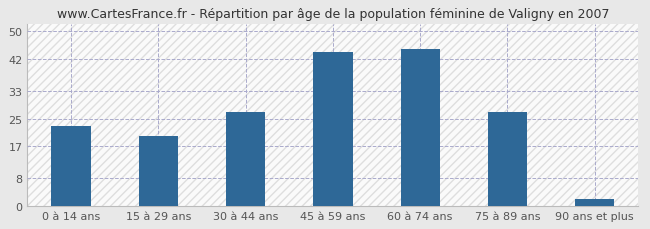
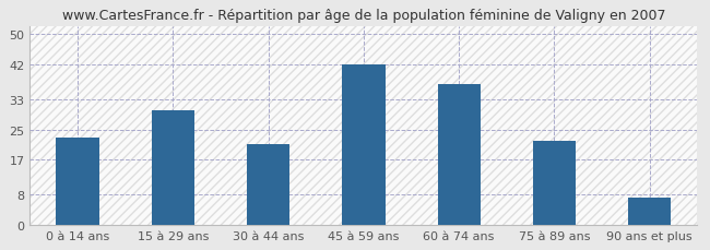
15 à 29 ans: 20 -> 30
30 à 44 ans: 27 -> 21
45 à 59 ans: 44 -> 42
60 à 74 ans: 45 -> 37
75 à 89 ans: 27 -> 22
90 ans et plus: 2 -> 7
